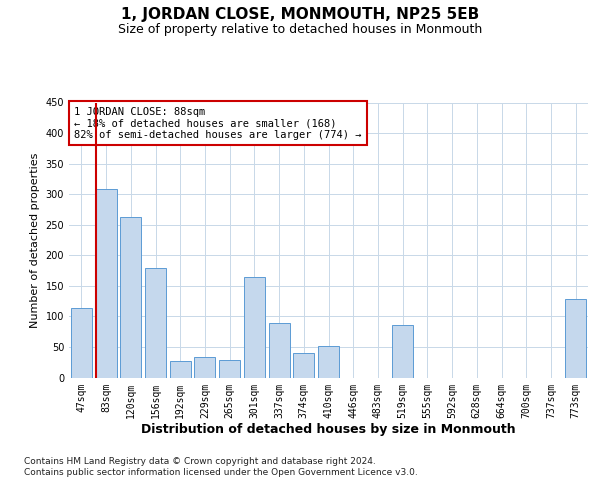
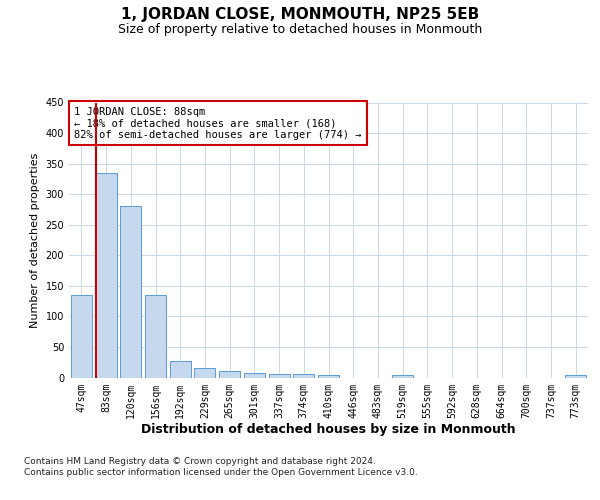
47sqm: 114 -> 135
83sqm: 308 -> 335
120sqm: 262 -> 280
156sqm: 180 -> 135
229sqm: 34 -> 15
265sqm: 28 -> 11
301sqm: 164 -> 7
337sqm: 90 -> 6
374sqm: 40 -> 5
410sqm: 52 -> 4
519sqm: 86 -> 4
773sqm: 128 -> 4
